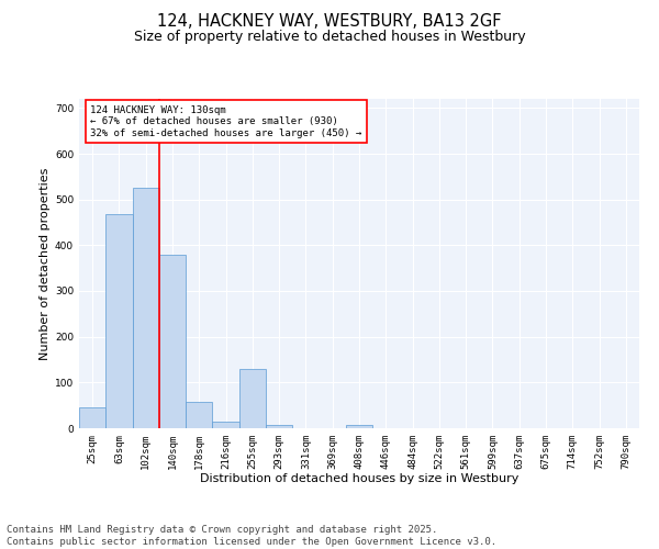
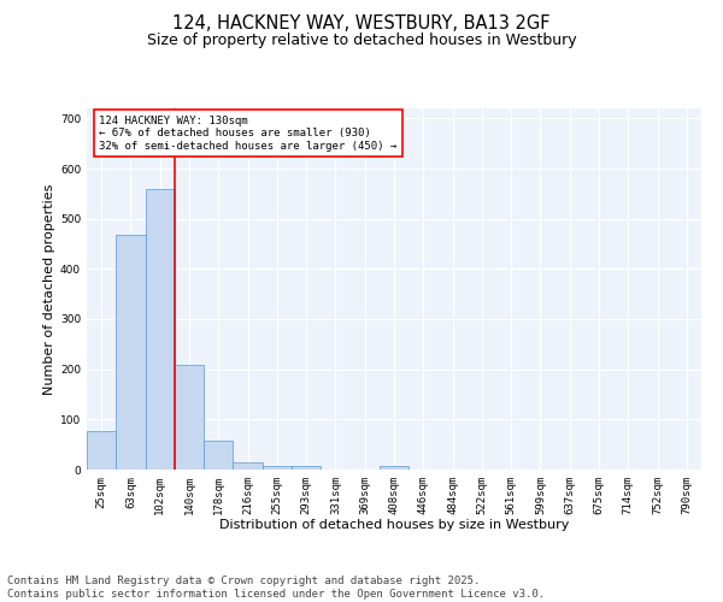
25sqm: 45 -> 78
102sqm: 525 -> 560
140sqm: 380 -> 208
255sqm: 130 -> 8
